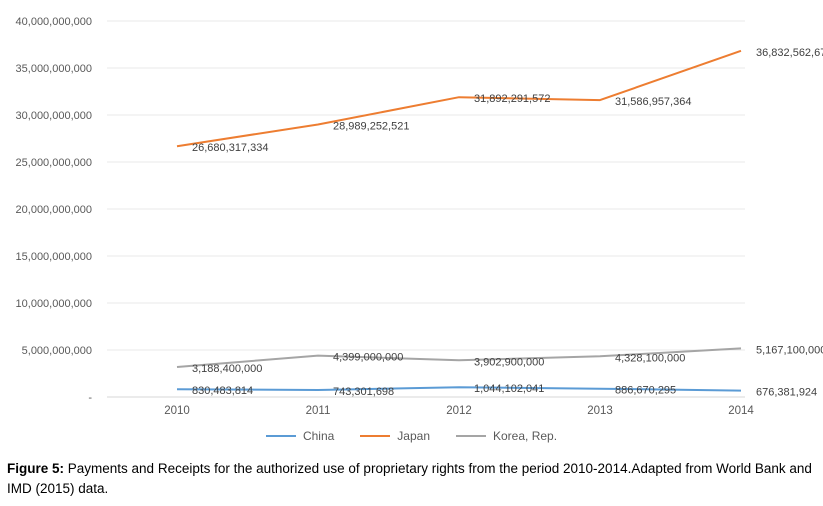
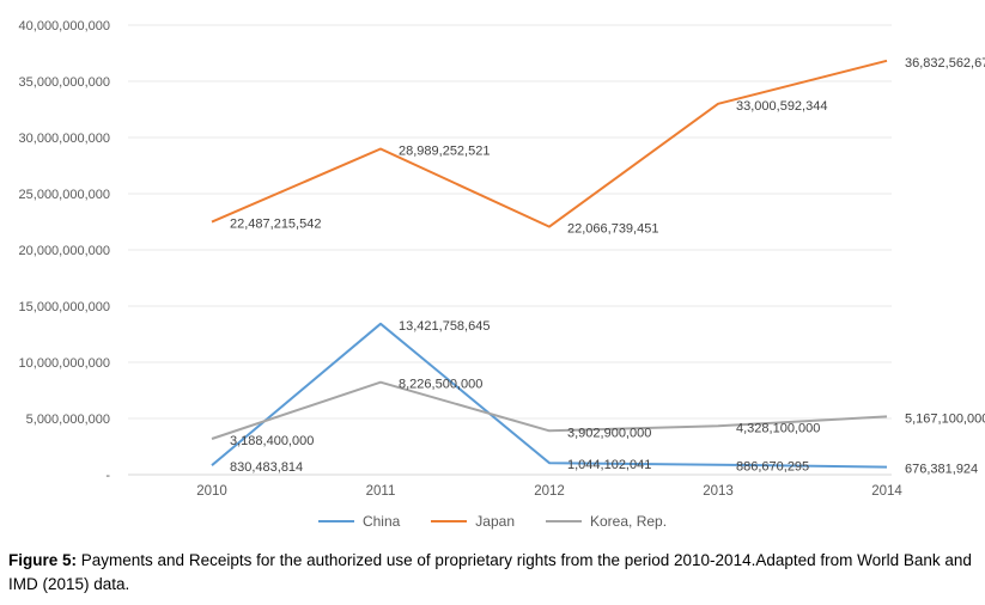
Japan/2010: 26,680,317,334 -> 22,487,215,542
China/2011: 743,301,698 -> 13,421,758,645
Korea, Rep./2011: 4,399,000,000 -> 8,226,500,000
Japan/2012: 31,892,291,572 -> 22,066,739,451
Japan/2013: 31,586,957,364 -> 33,000,592,344
